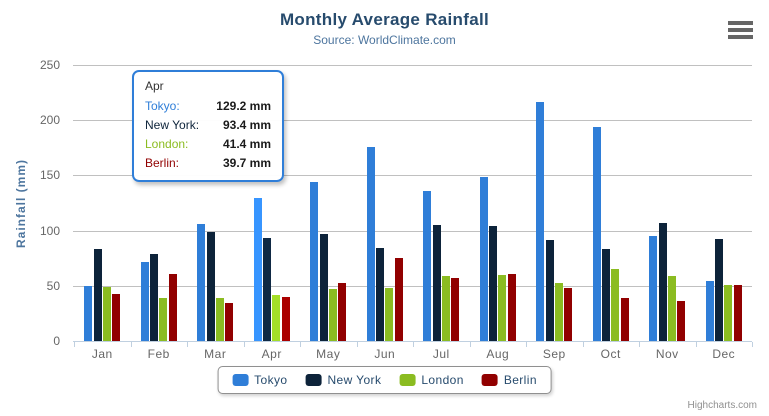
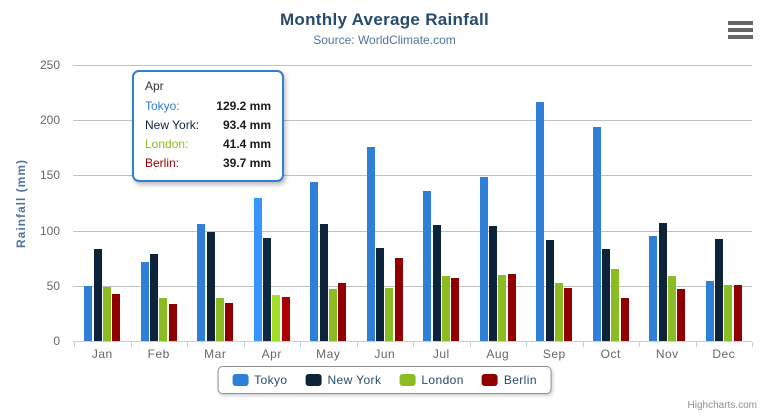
Berlin/Feb: 61 -> 33
New York/May: 97 -> 106
Berlin/Nov: 36 -> 47
